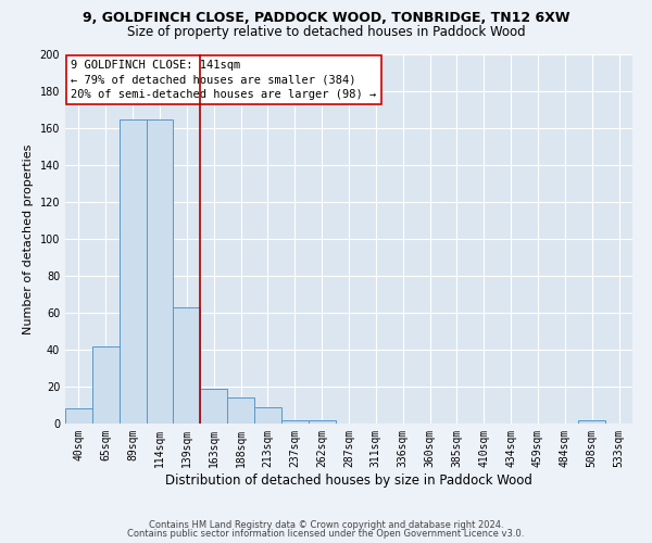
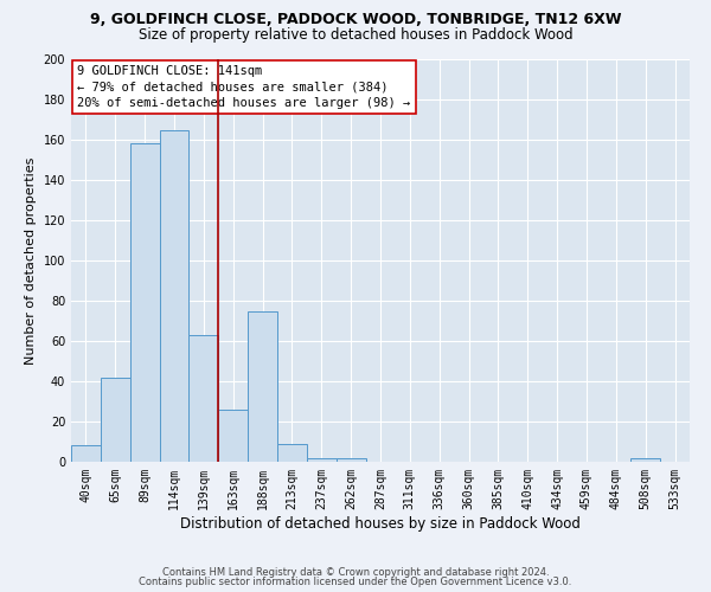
89sqm: 165 -> 158
163sqm: 19 -> 26
188sqm: 14 -> 75
